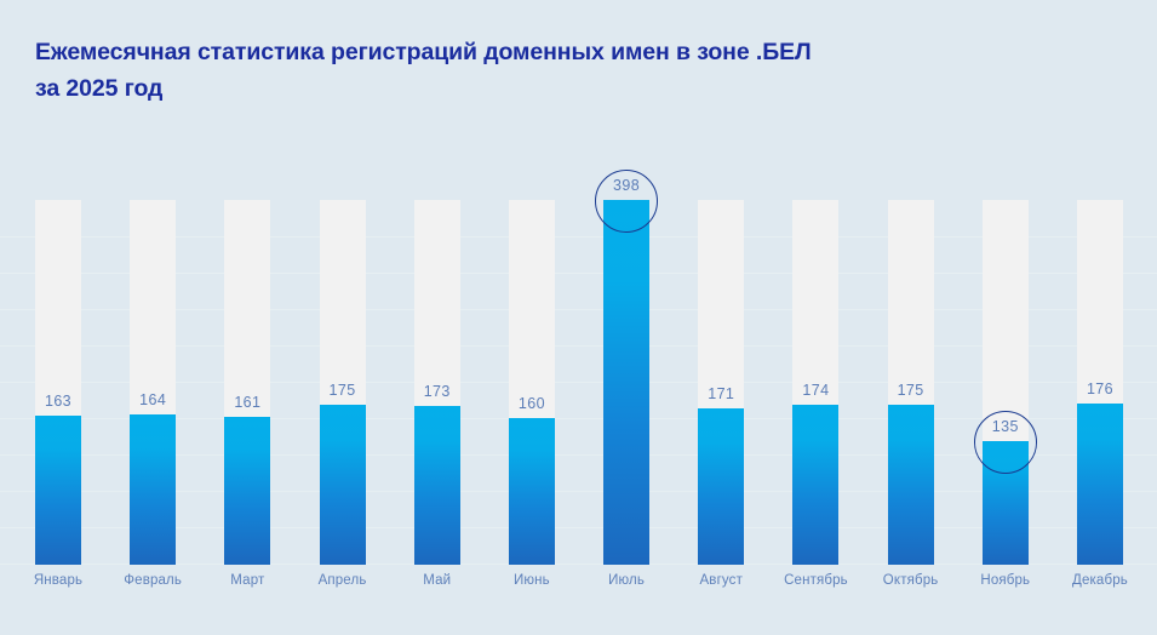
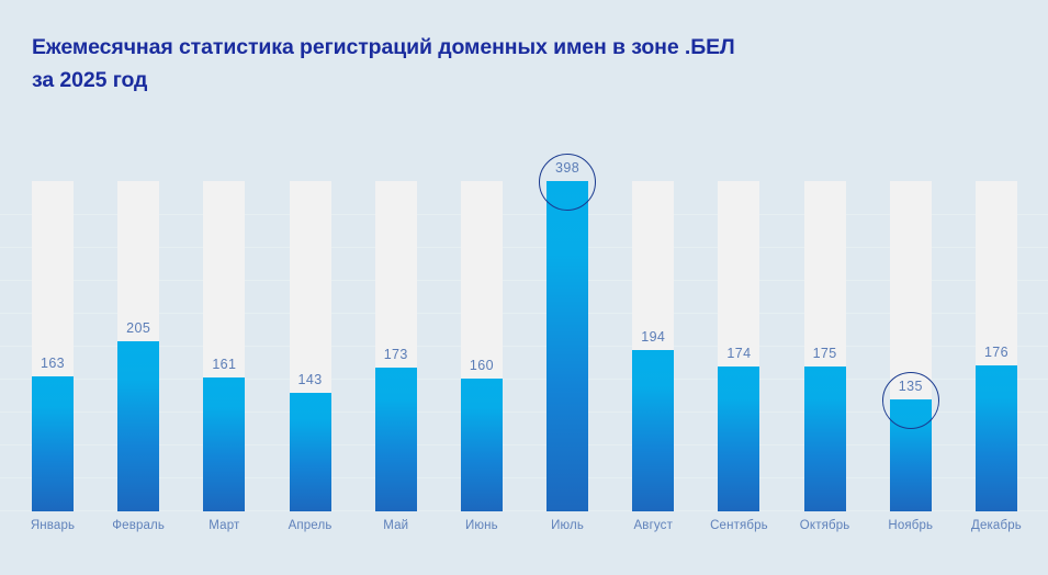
Февраль: 164 -> 205
Апрель: 175 -> 143
Август: 171 -> 194
